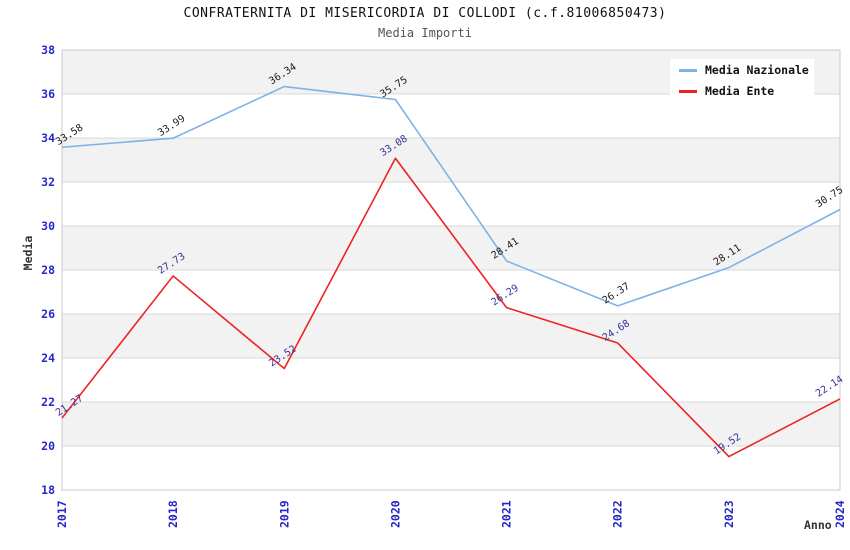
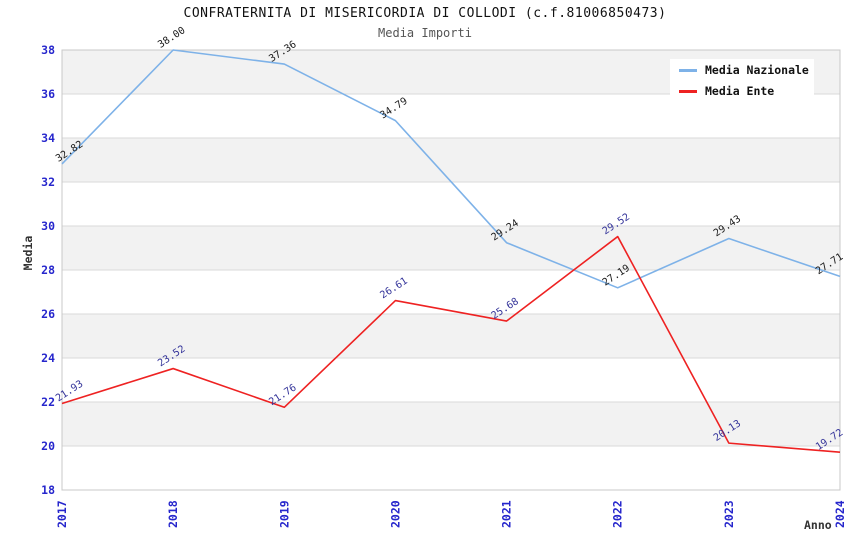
Media Nazionale/2017: 33.58 -> 32.82
Media Ente/2017: 21.27 -> 21.93
Media Nazionale/2018: 33.99 -> 38.00
Media Ente/2018: 27.73 -> 23.52
Media Nazionale/2019: 36.34 -> 37.36
Media Ente/2019: 23.52 -> 21.76
Media Nazionale/2020: 35.75 -> 34.79
Media Ente/2020: 33.08 -> 26.61
Media Nazionale/2021: 28.41 -> 29.24
Media Ente/2021: 26.29 -> 25.68
Media Nazionale/2022: 26.37 -> 27.19
Media Ente/2022: 24.68 -> 29.52
Media Nazionale/2023: 28.11 -> 29.43
Media Ente/2023: 19.52 -> 20.13
Media Nazionale/2024: 30.75 -> 27.71
Media Ente/2024: 22.14 -> 19.72
